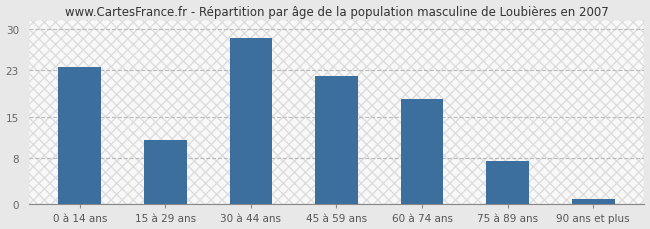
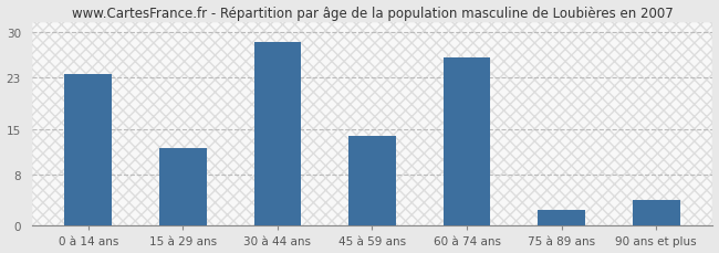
15 à 29 ans: 11.0 -> 12.0
45 à 59 ans: 22.0 -> 14.0
60 à 74 ans: 18.0 -> 26.0
75 à 89 ans: 7.5 -> 2.4
90 ans et plus: 1.0 -> 4.0
